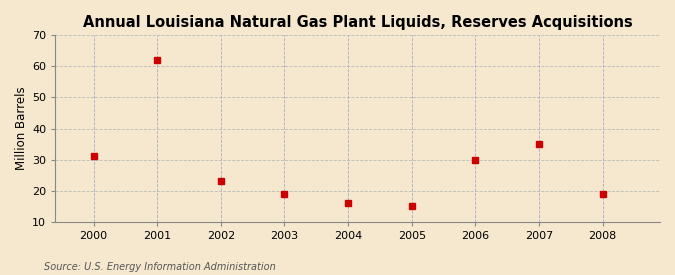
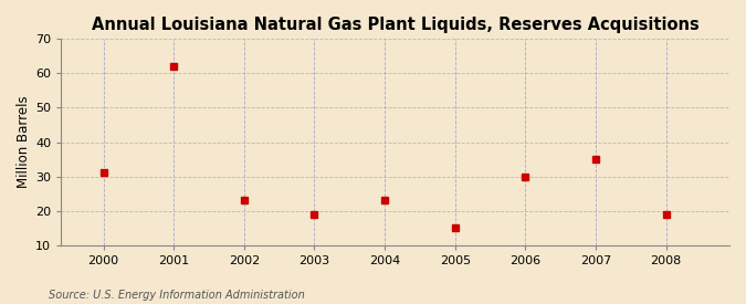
2004: 16 -> 23
